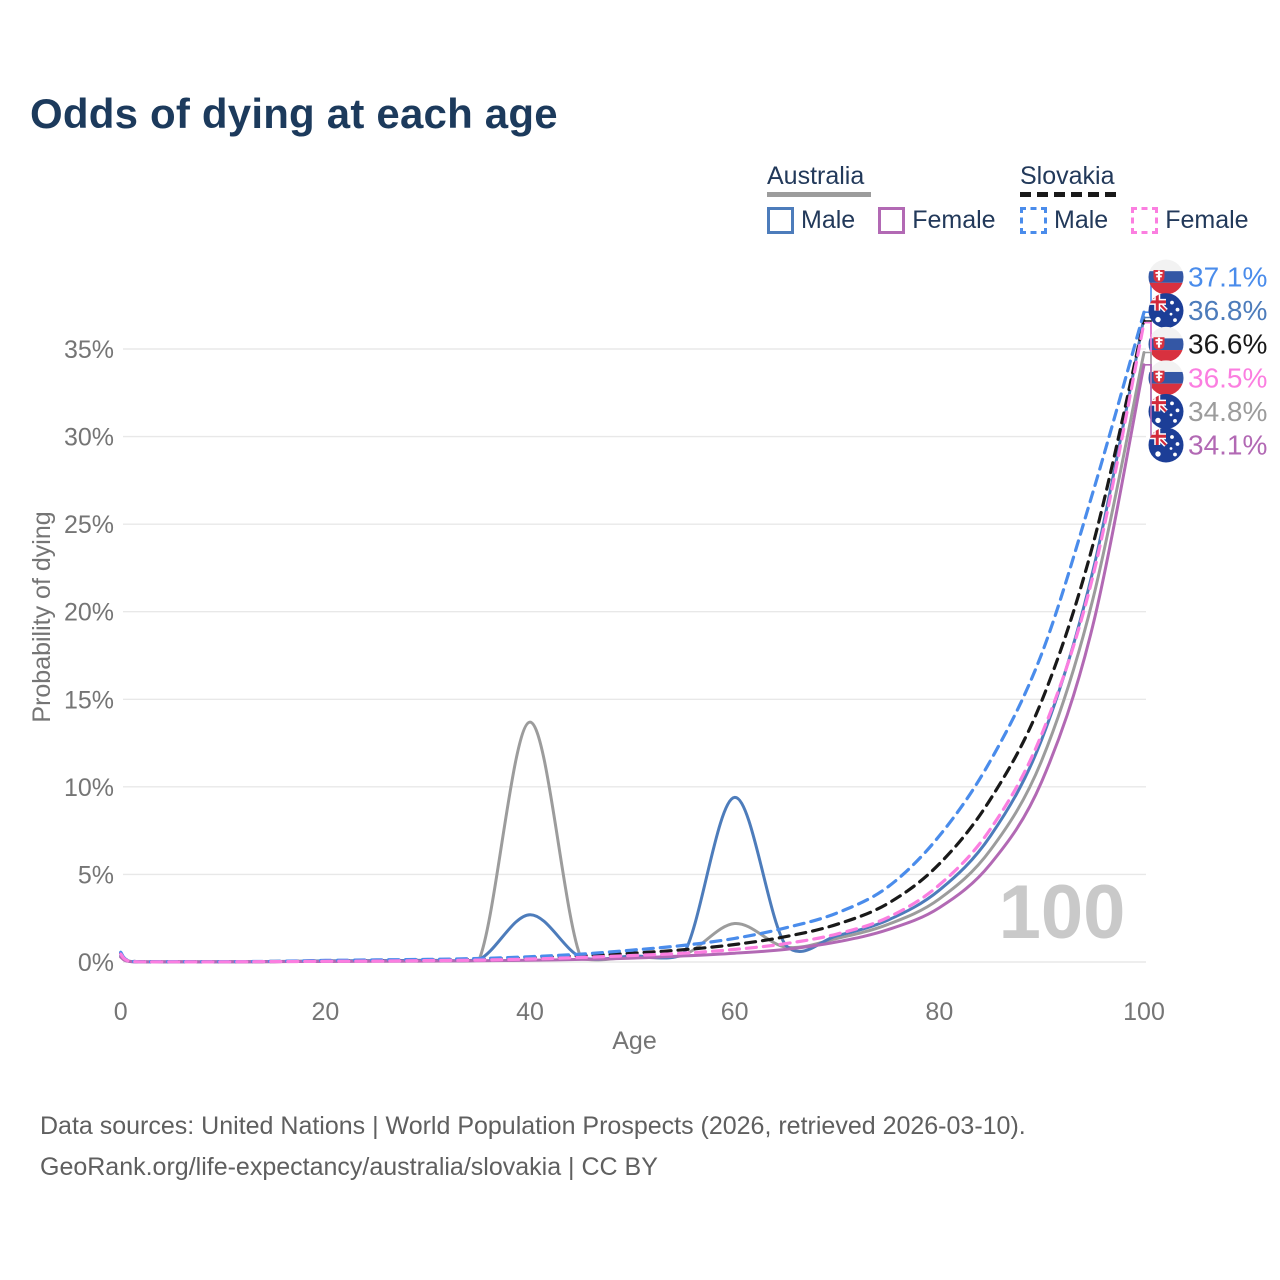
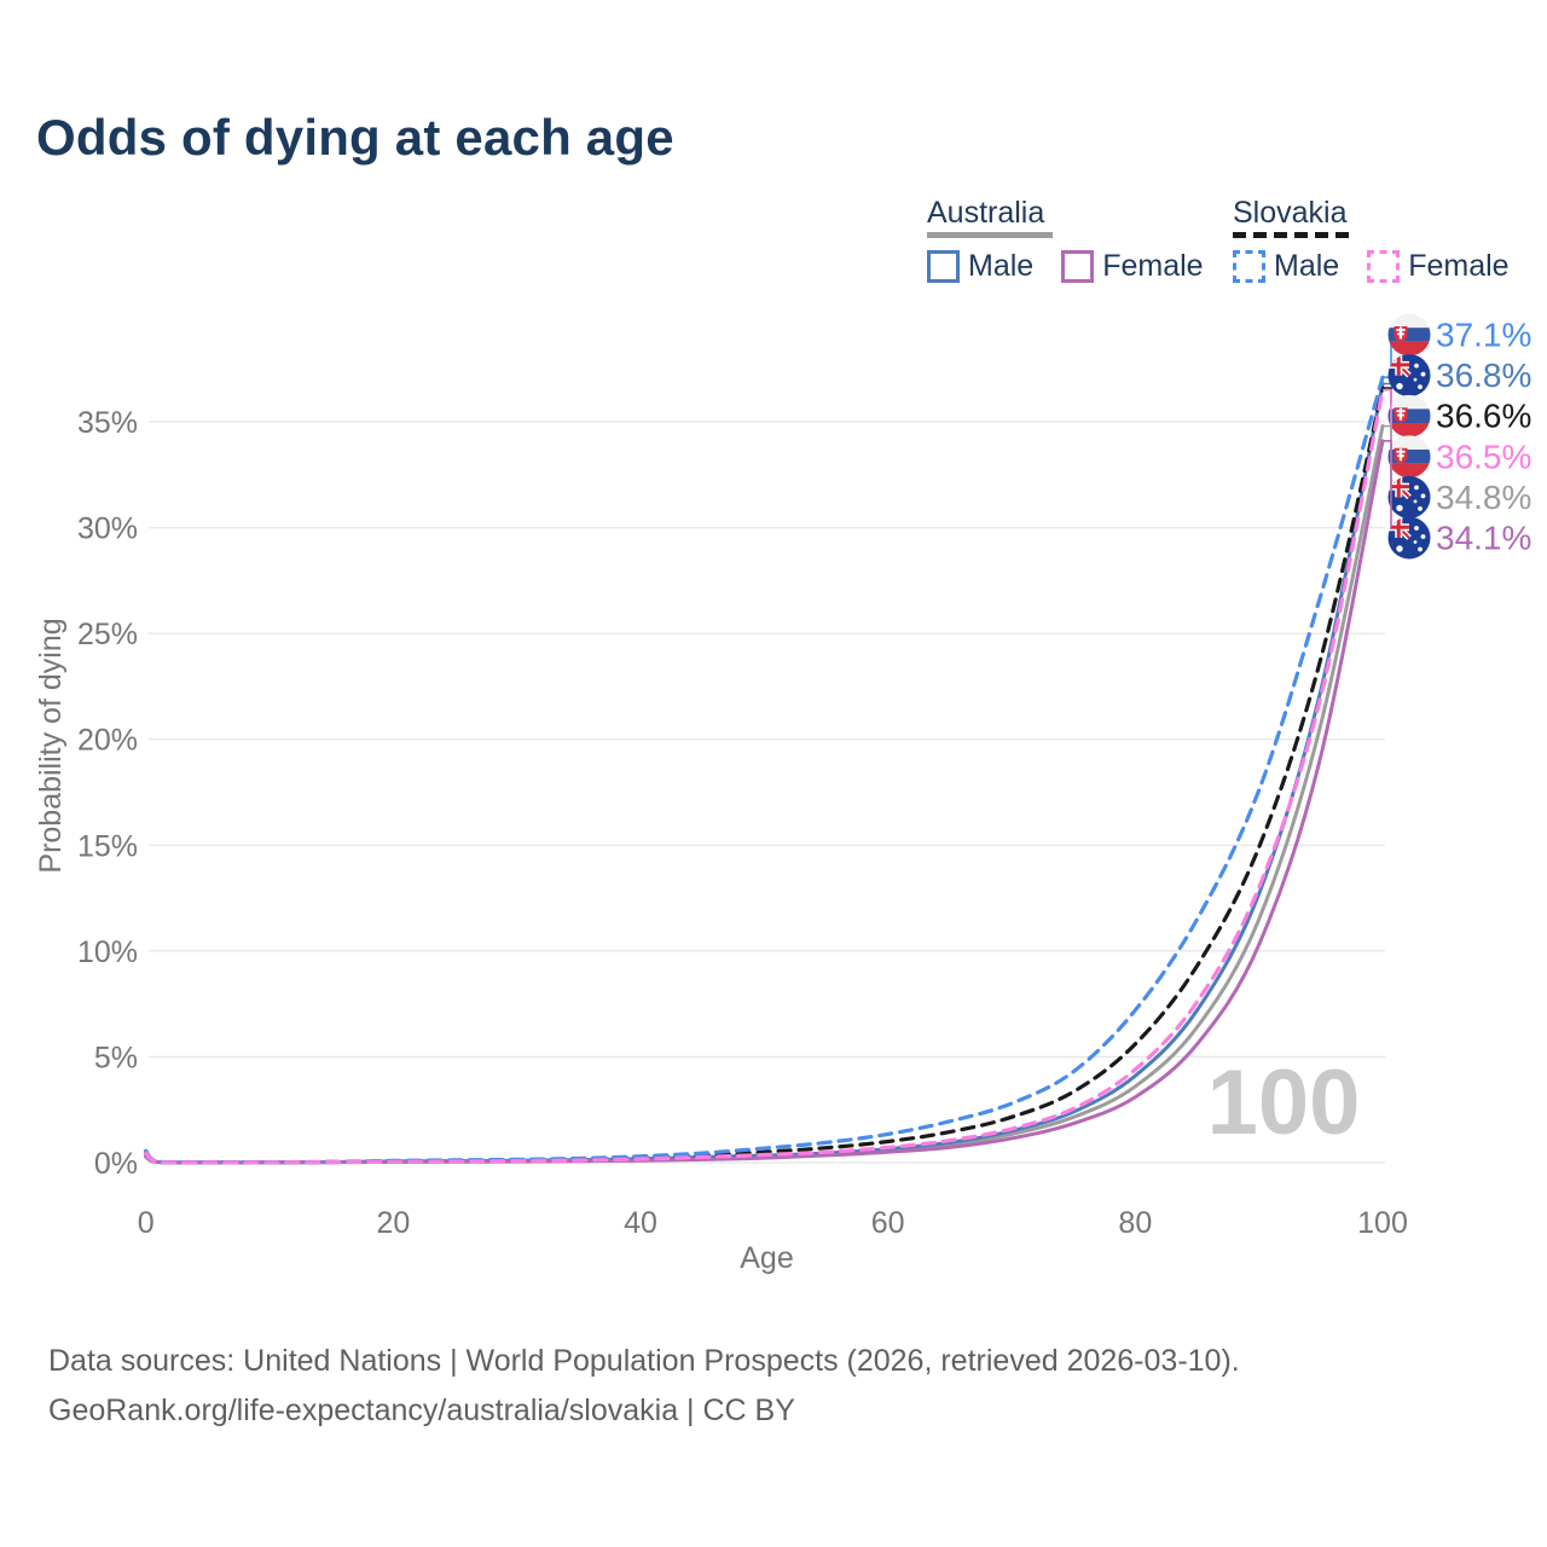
Australia/40: 13.7% -> 0.1%
Australia Male/40: 2.7% -> 0.2%
Australia/60: 2.2% -> 0.6%
Australia Male/60: 9.4% -> 0.7%
